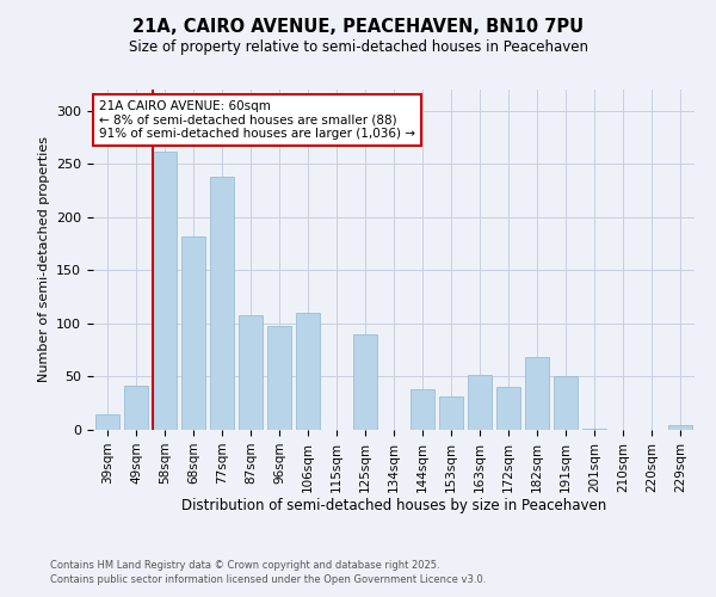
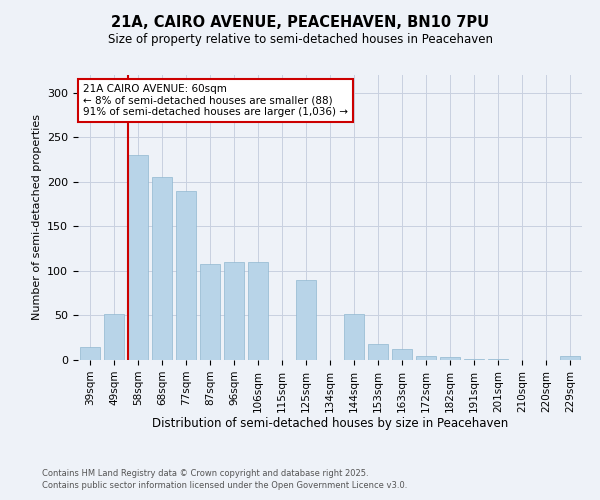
49sqm: 42 -> 52
58sqm: 262 -> 230
68sqm: 182 -> 205
77sqm: 238 -> 190
96sqm: 98 -> 110
144sqm: 38 -> 52
153sqm: 32 -> 18
163sqm: 52 -> 12
172sqm: 40 -> 5
182sqm: 68 -> 3
191sqm: 50 -> 1
